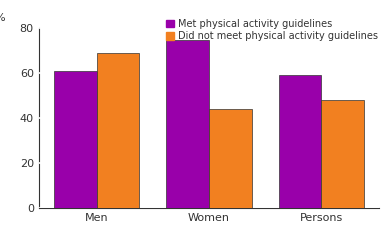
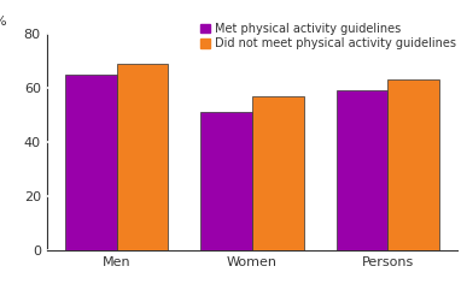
Met physical activity guidelines/Men: 61 -> 65
Met physical activity guidelines/Women: 75 -> 51
Did not meet physical activity guidelines/Women: 44 -> 57
Did not meet physical activity guidelines/Persons: 48 -> 63
